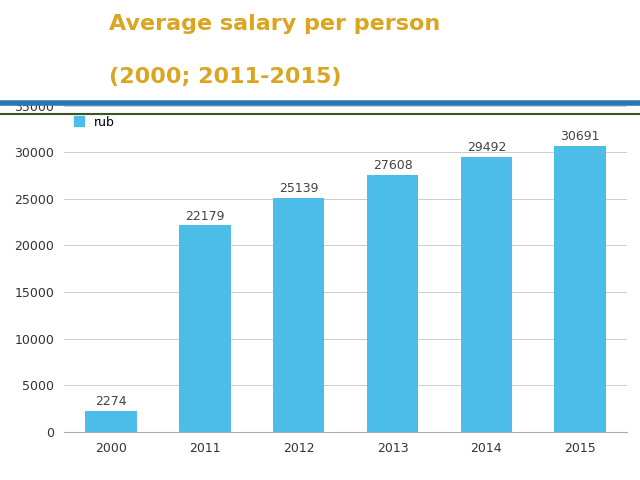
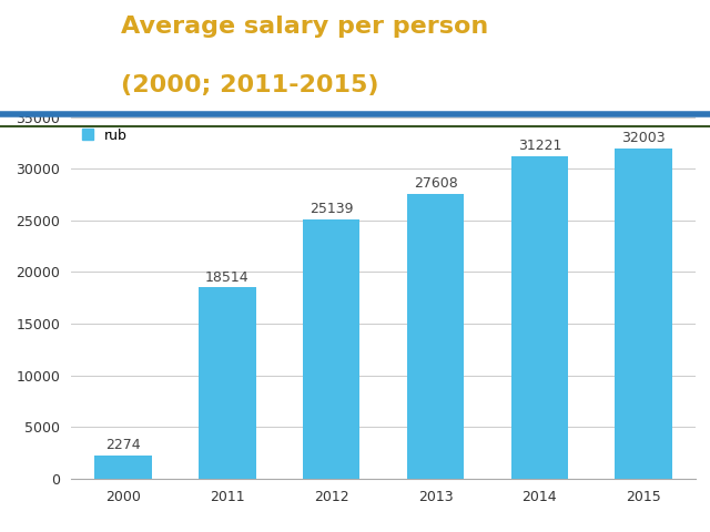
2011: 22179 -> 18514
2014: 29492 -> 31221
2015: 30691 -> 32003
